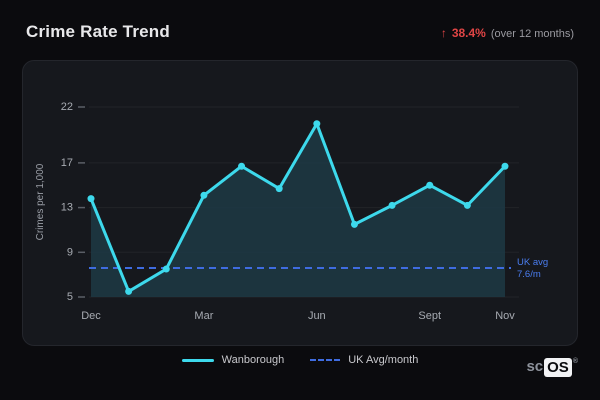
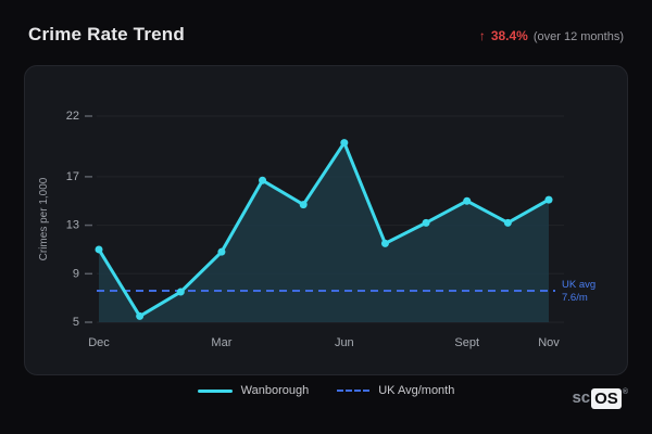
Dec: 13.8 -> 11.0
Mar: 14.1 -> 10.8
Jun: 20.5 -> 19.8
Nov: 16.7 -> 15.1
